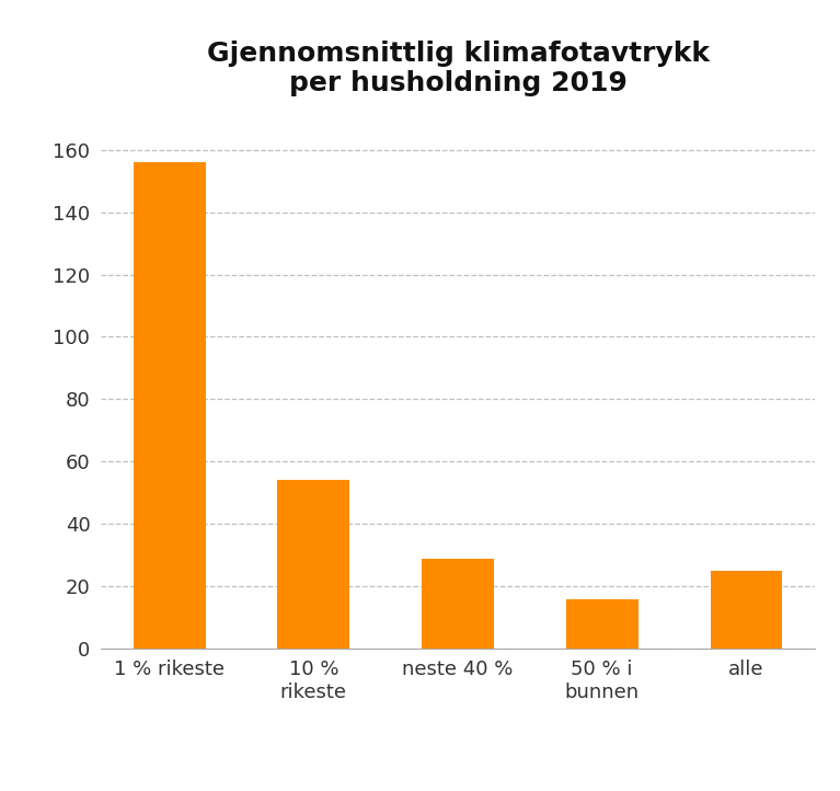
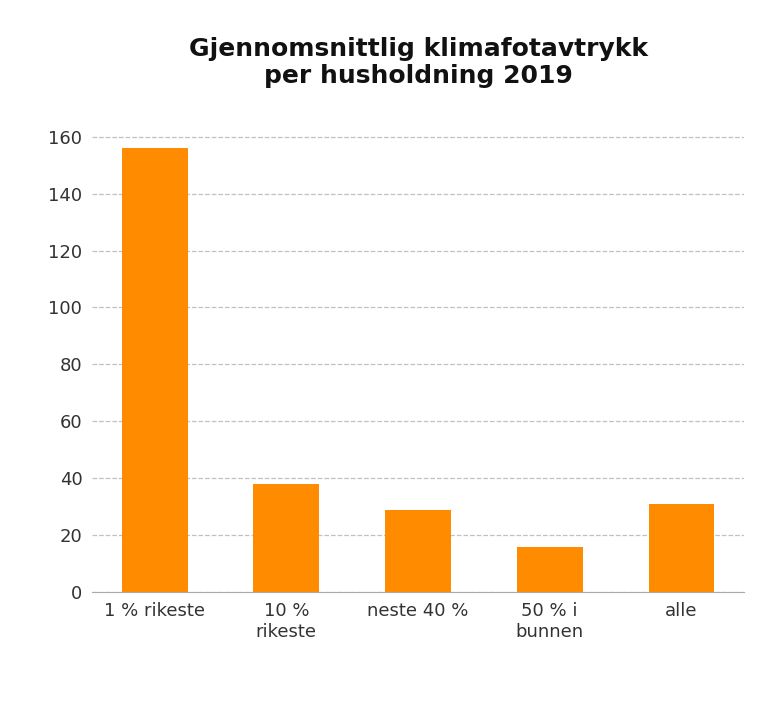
10 % rikeste: 54 -> 38
alle: 25 -> 31
